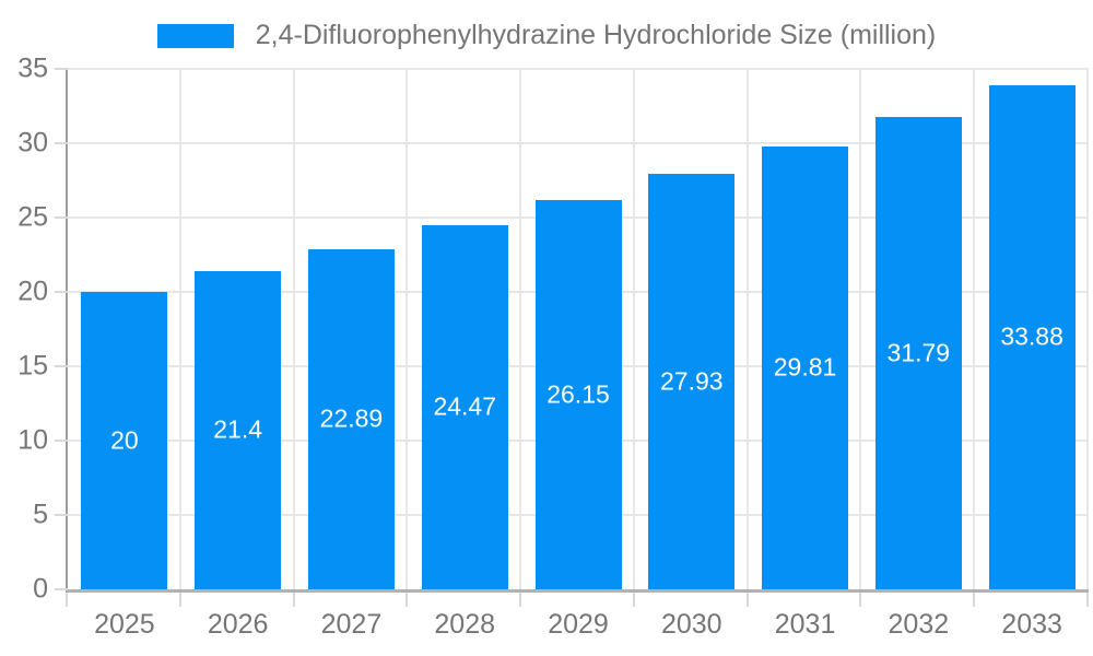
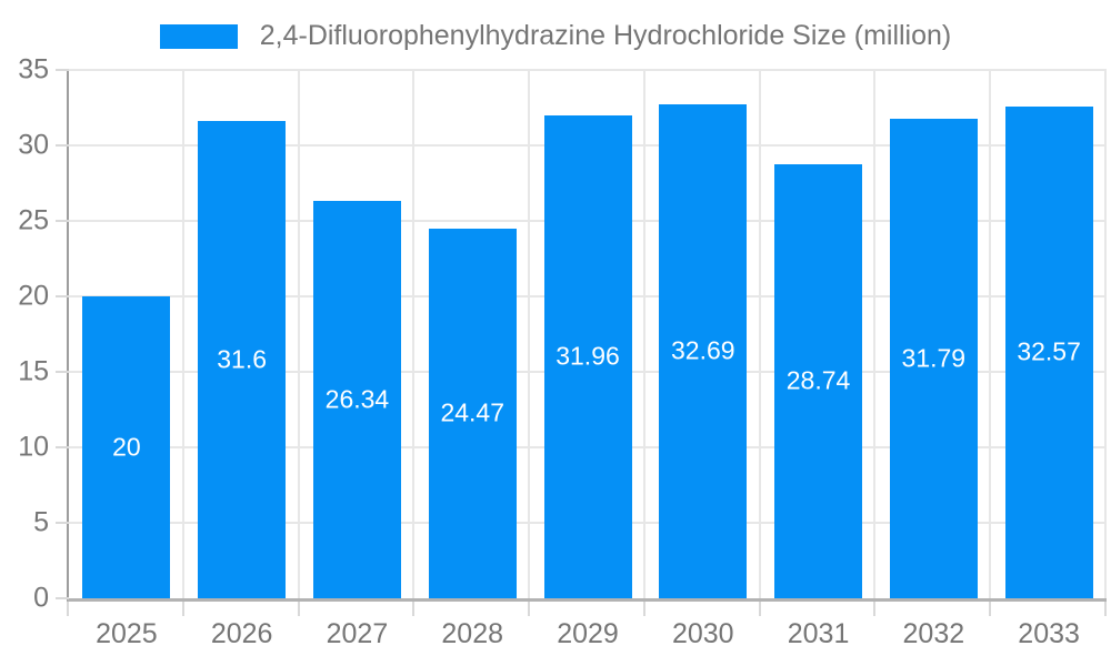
2026: 21.4 -> 31.6
2027: 22.89 -> 26.34
2029: 26.15 -> 31.96
2030: 27.93 -> 32.69
2031: 29.81 -> 28.74
2033: 33.88 -> 32.57
